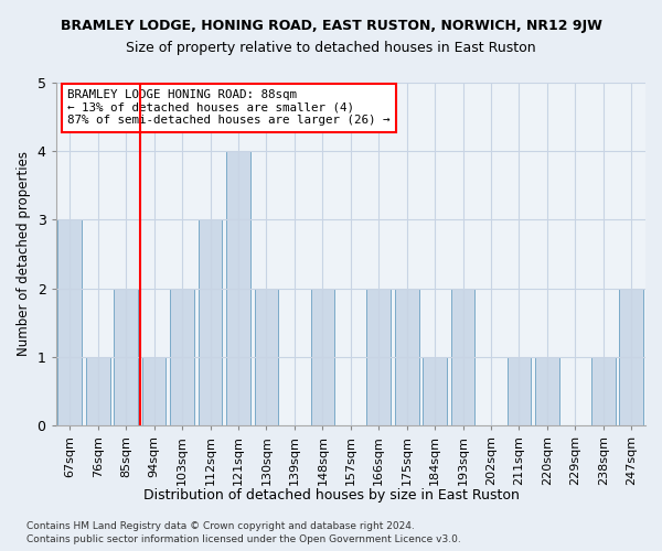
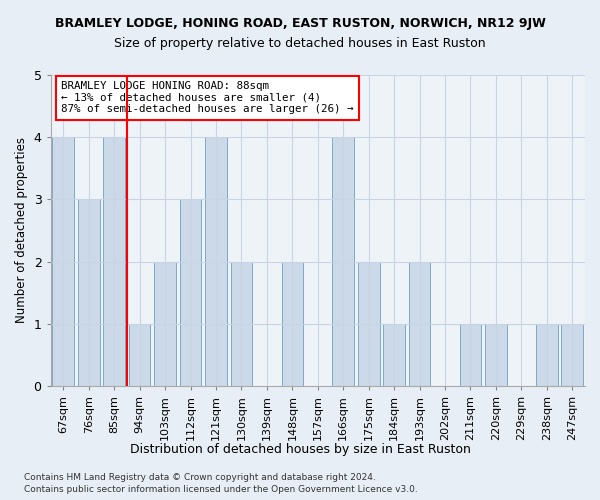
67sqm: 3 -> 4
76sqm: 1 -> 3
85sqm: 2 -> 4
166sqm: 2 -> 4
247sqm: 2 -> 1
